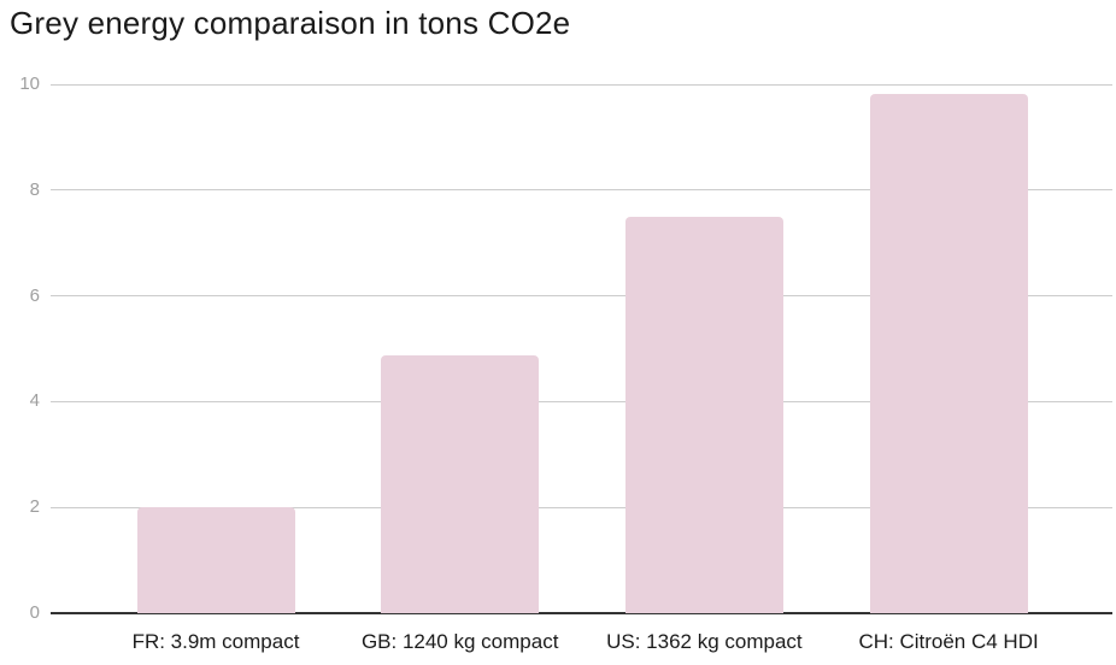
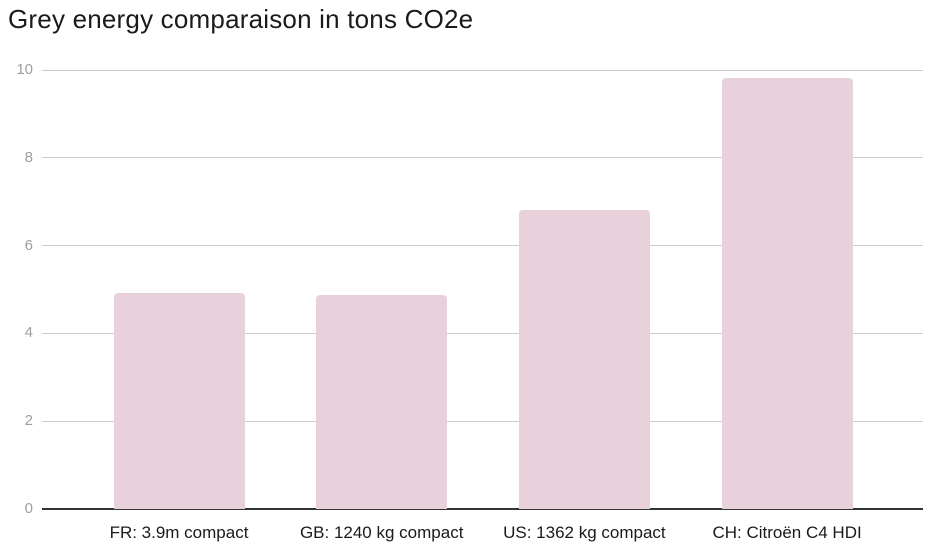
FR: 3.9m compact: 2.0 -> 4.9
US: 1362 kg compact: 7.5 -> 6.8
